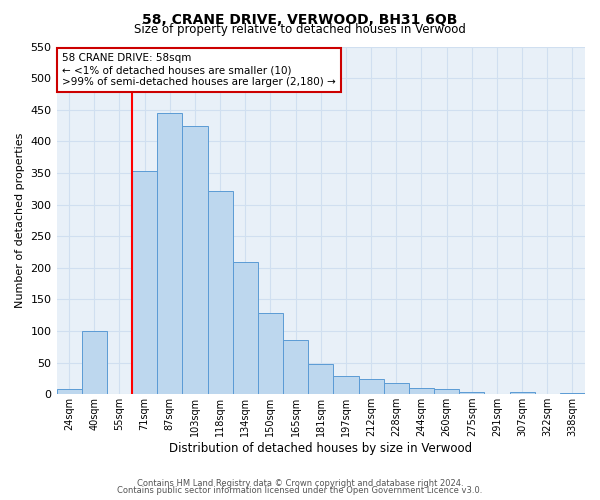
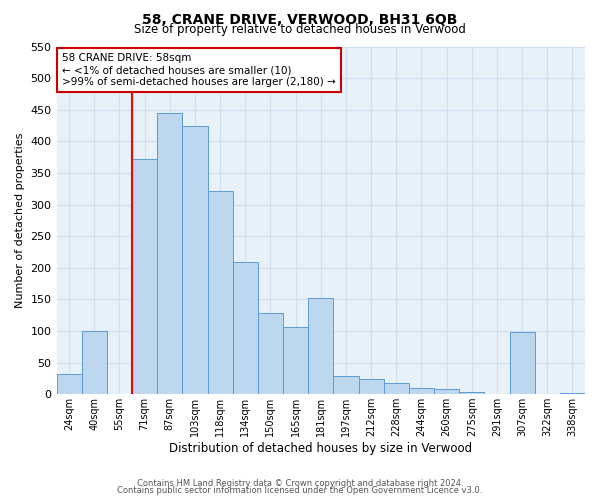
24sqm: 8 -> 32
71sqm: 353 -> 372
165sqm: 86 -> 106
181sqm: 48 -> 152
307sqm: 3 -> 98
